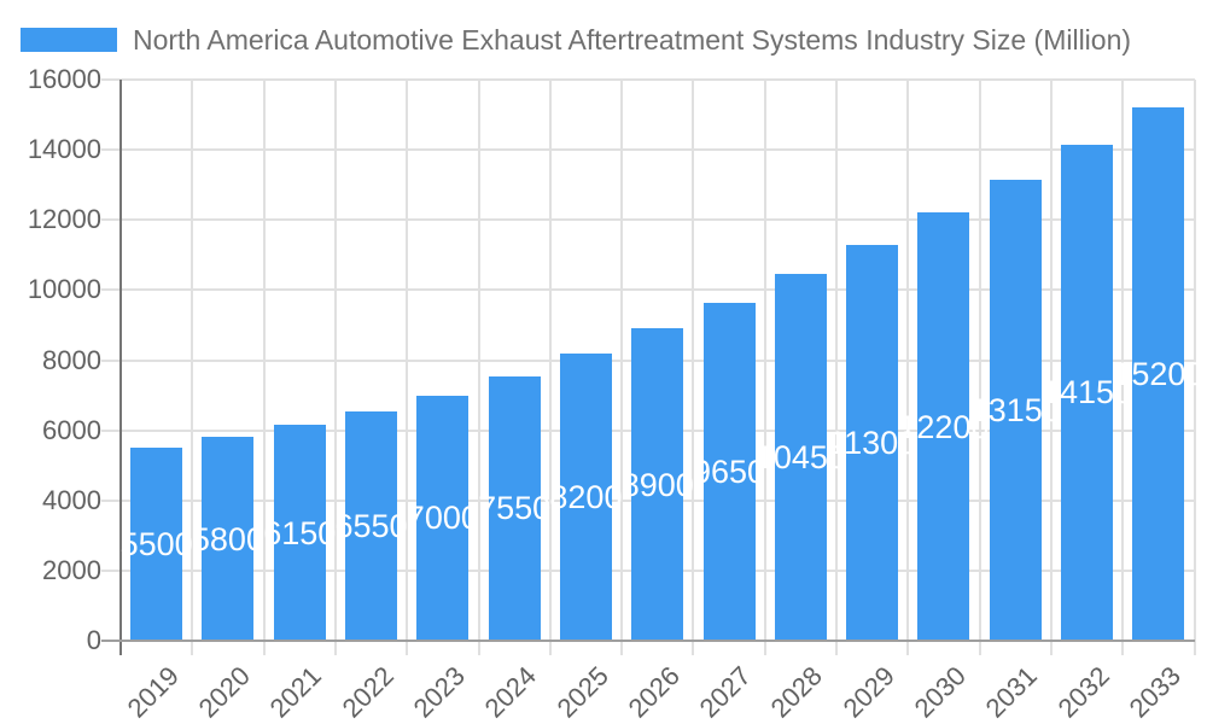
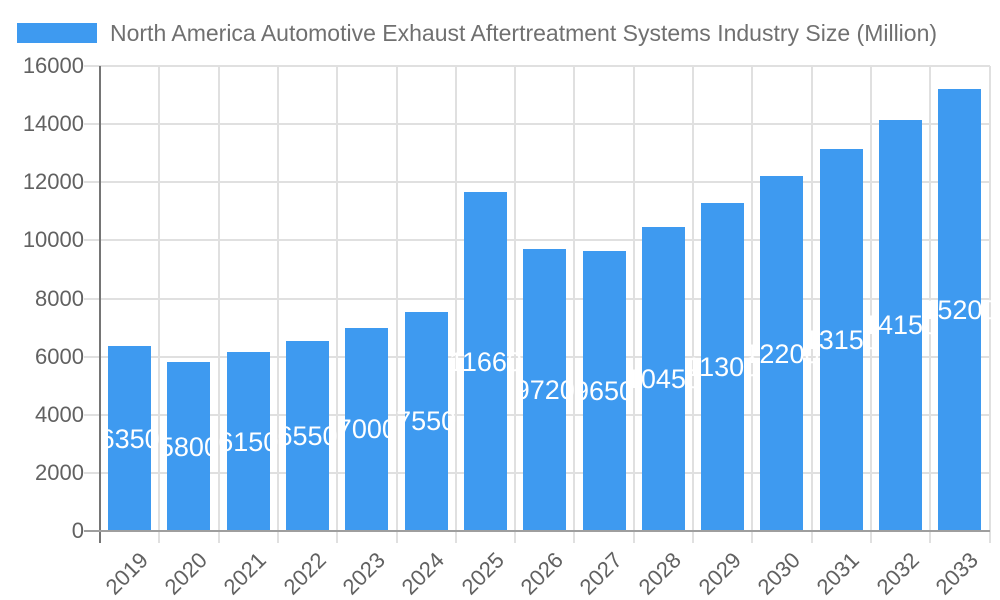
2019: 5500 -> 6350
2025: 8200 -> 11660
2026: 8900 -> 9720
